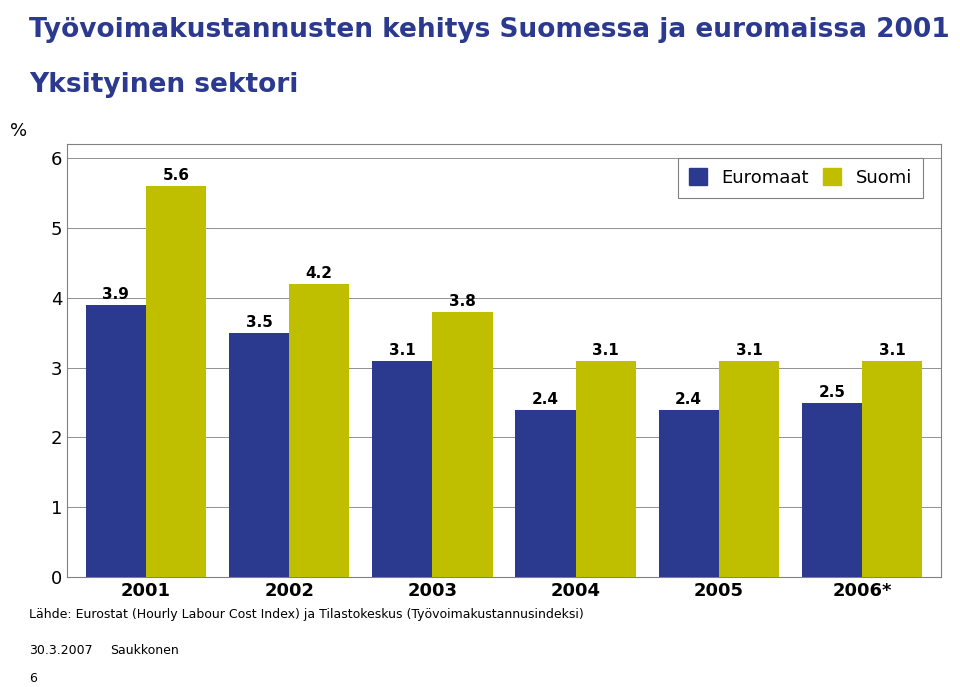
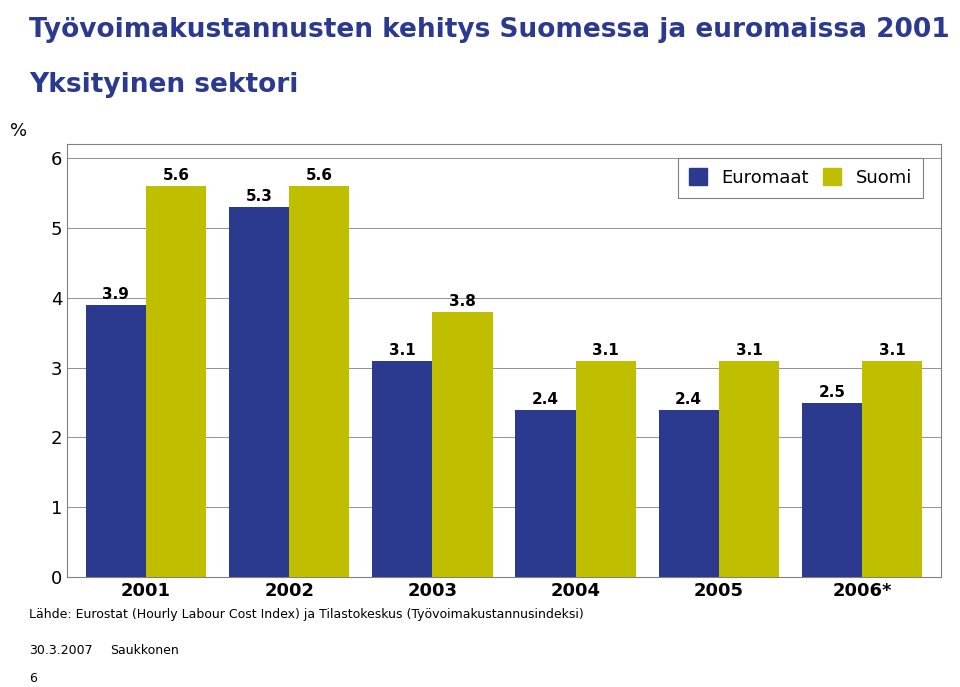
Euromaat/2002: 3.5 -> 5.3
Suomi/2002: 4.2 -> 5.6
